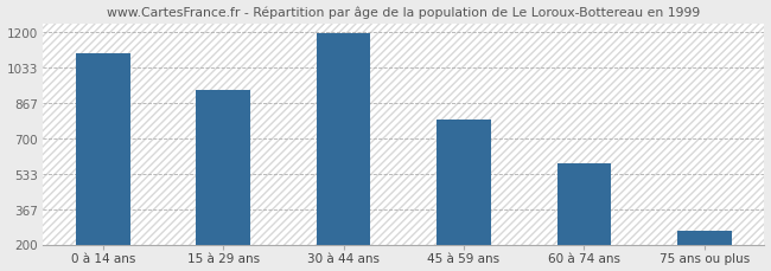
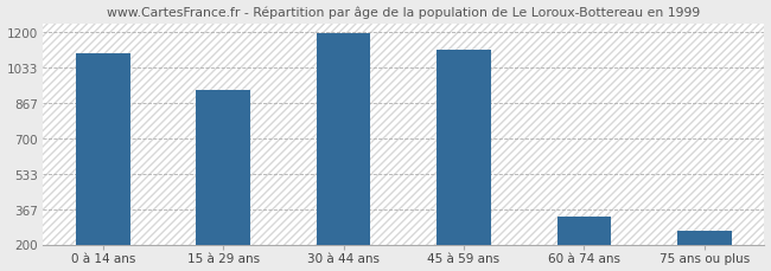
45 à 59 ans: 790 -> 1120
60 à 74 ans: 580 -> 330
